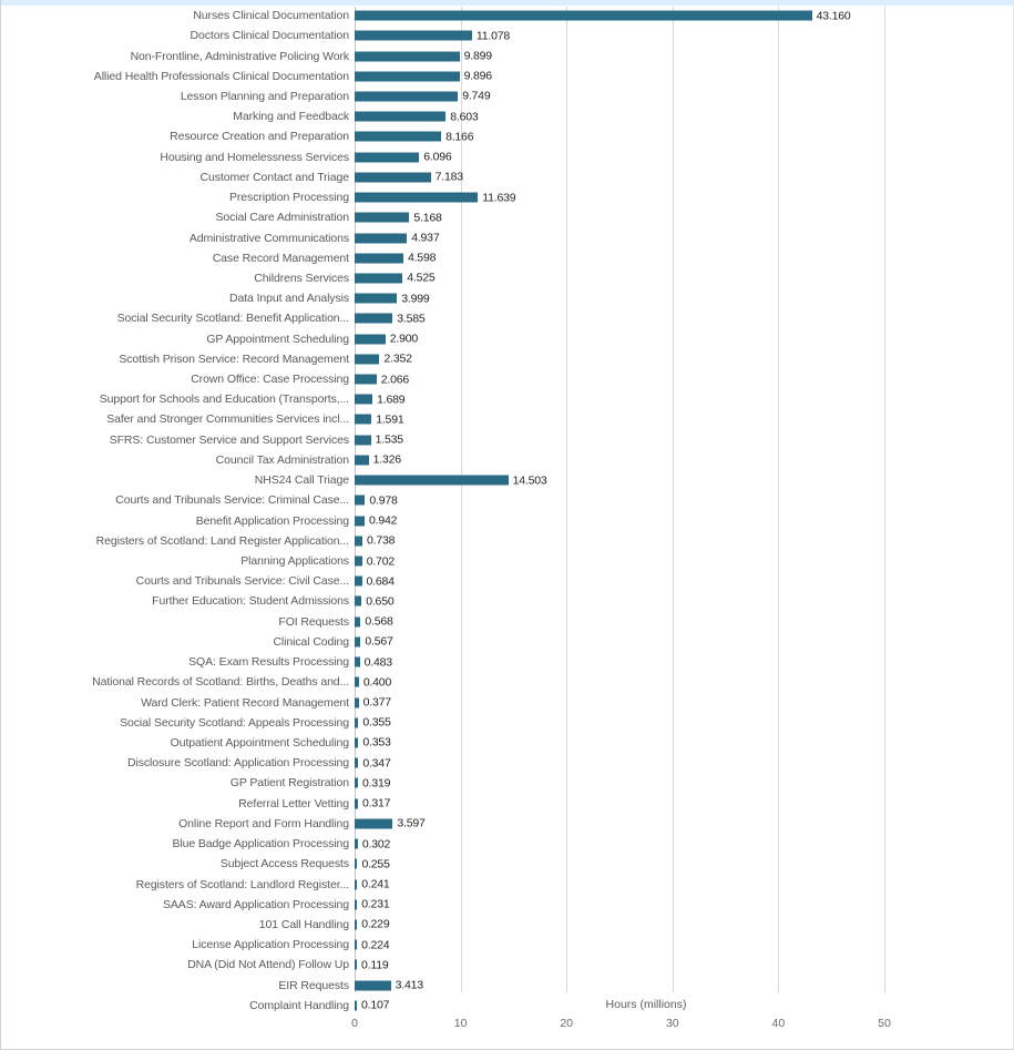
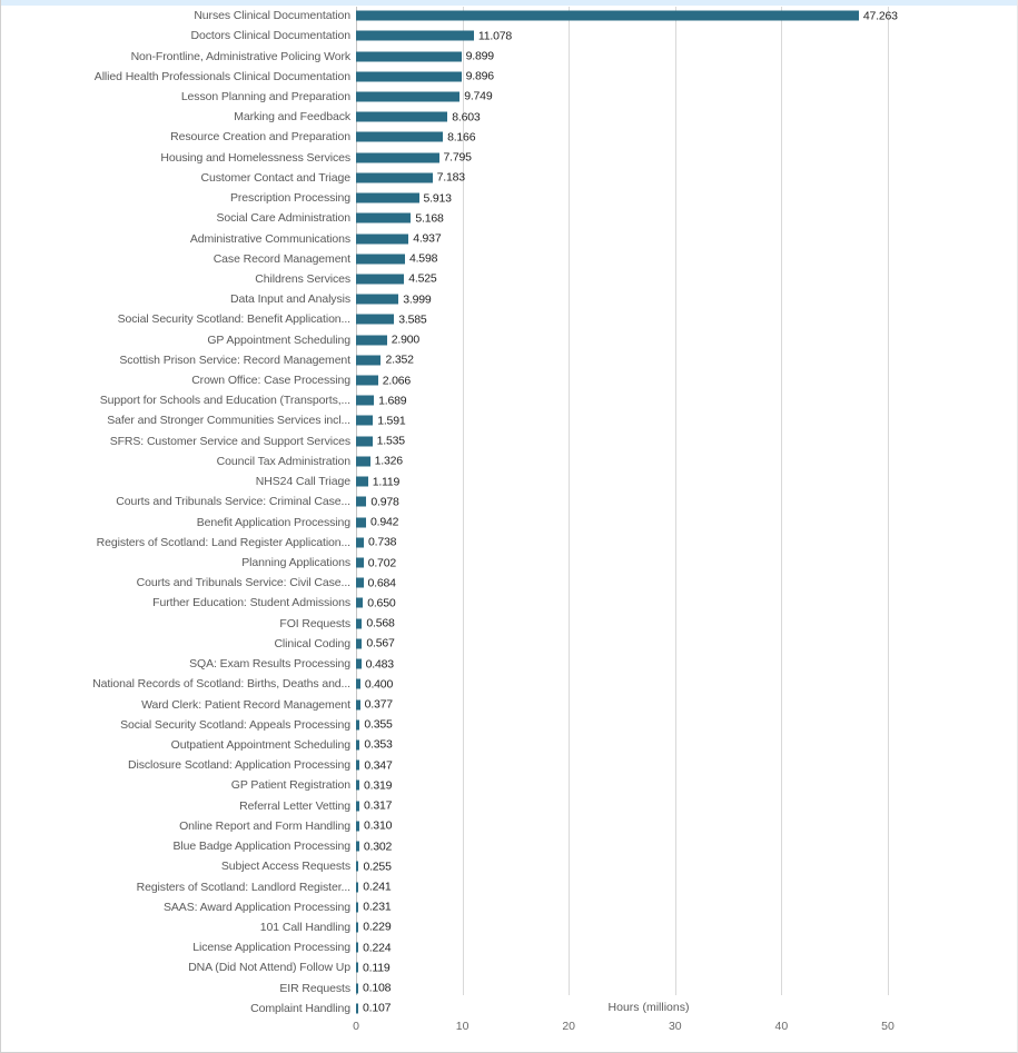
Nurses Clinical Documentation: 43.160 -> 47.263
Housing and Homelessness Services: 6.096 -> 7.795
Prescription Processing: 11.639 -> 5.913
NHS24 Call Triage: 14.503 -> 1.119
Online Report and Form Handling: 3.597 -> 0.310
EIR Requests: 3.413 -> 0.108
